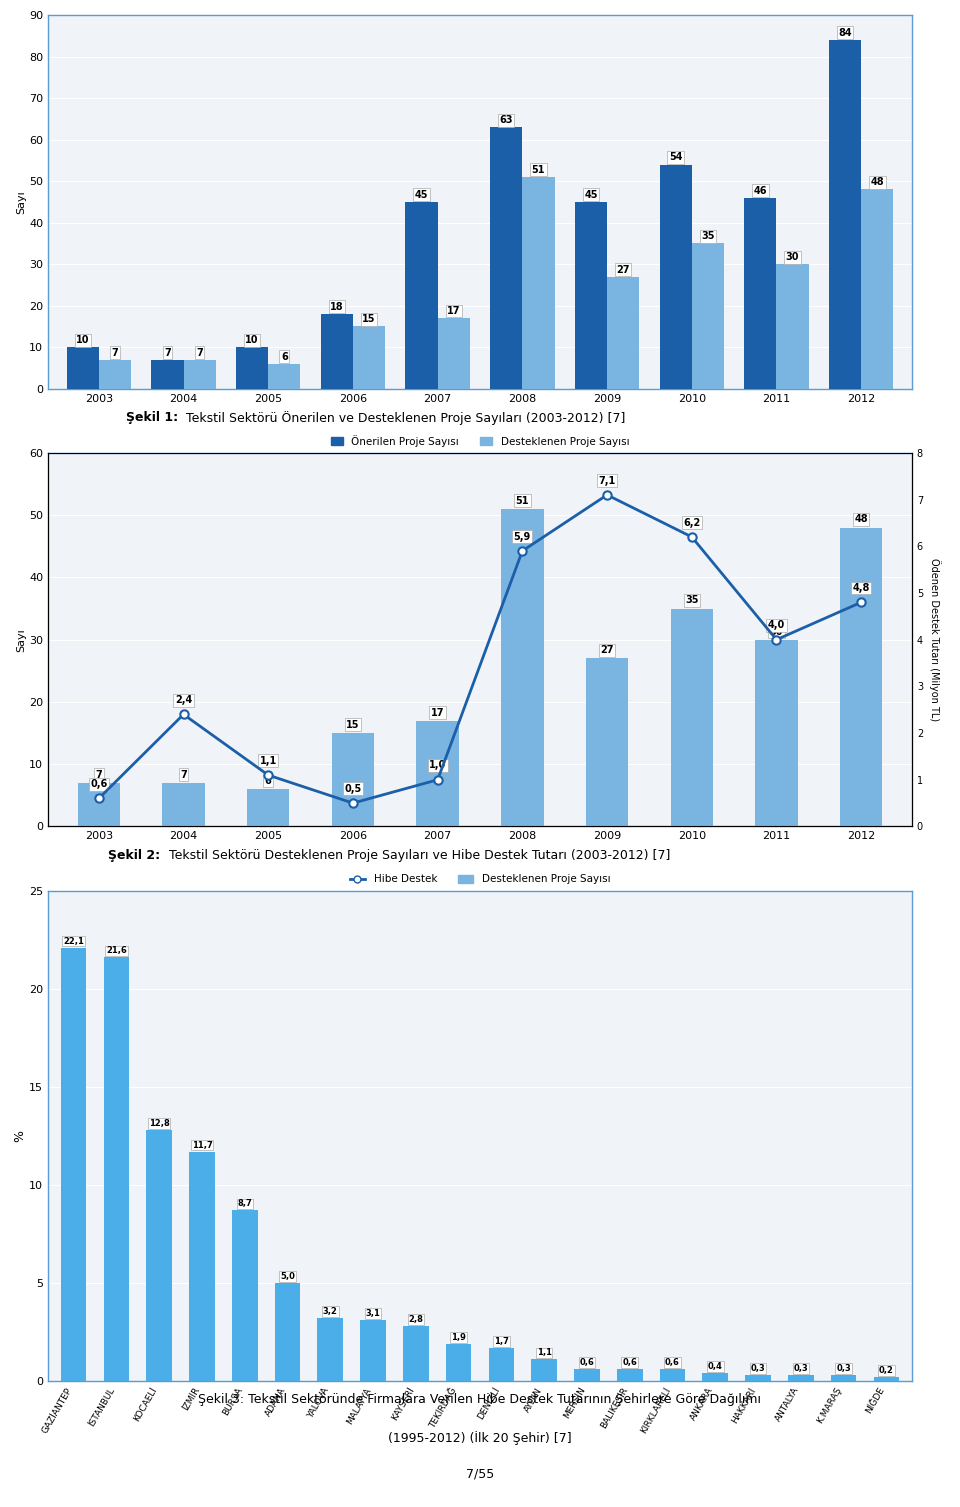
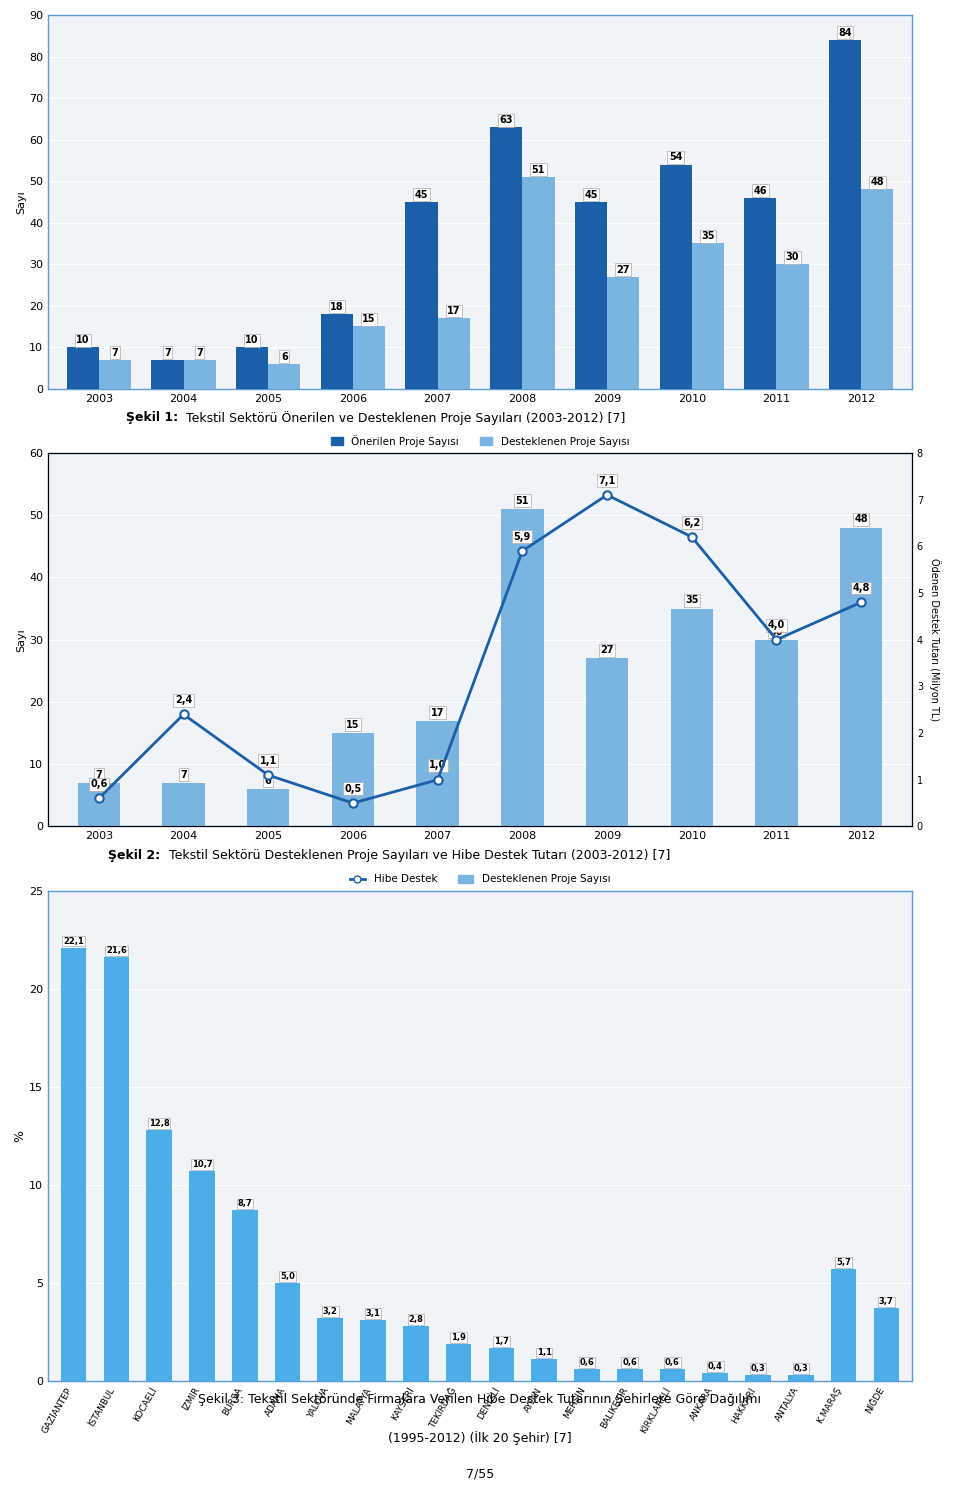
İZMİR: 11,7 -> 10,7
K.MARAŞ: 0,3 -> 5,7
NİĞDE: 0,2 -> 3,7
